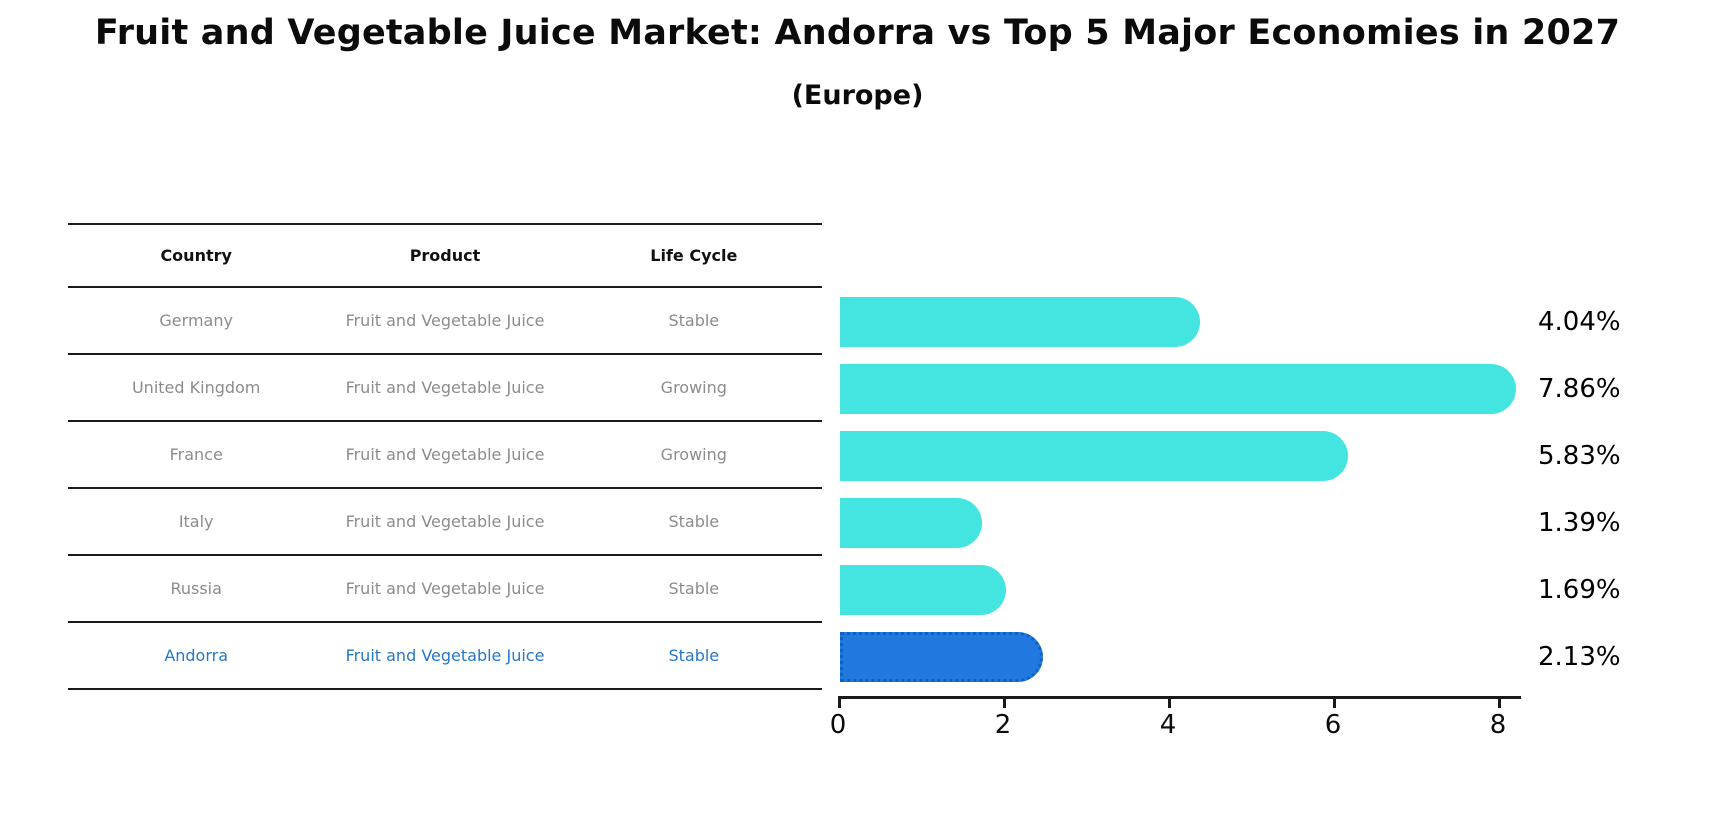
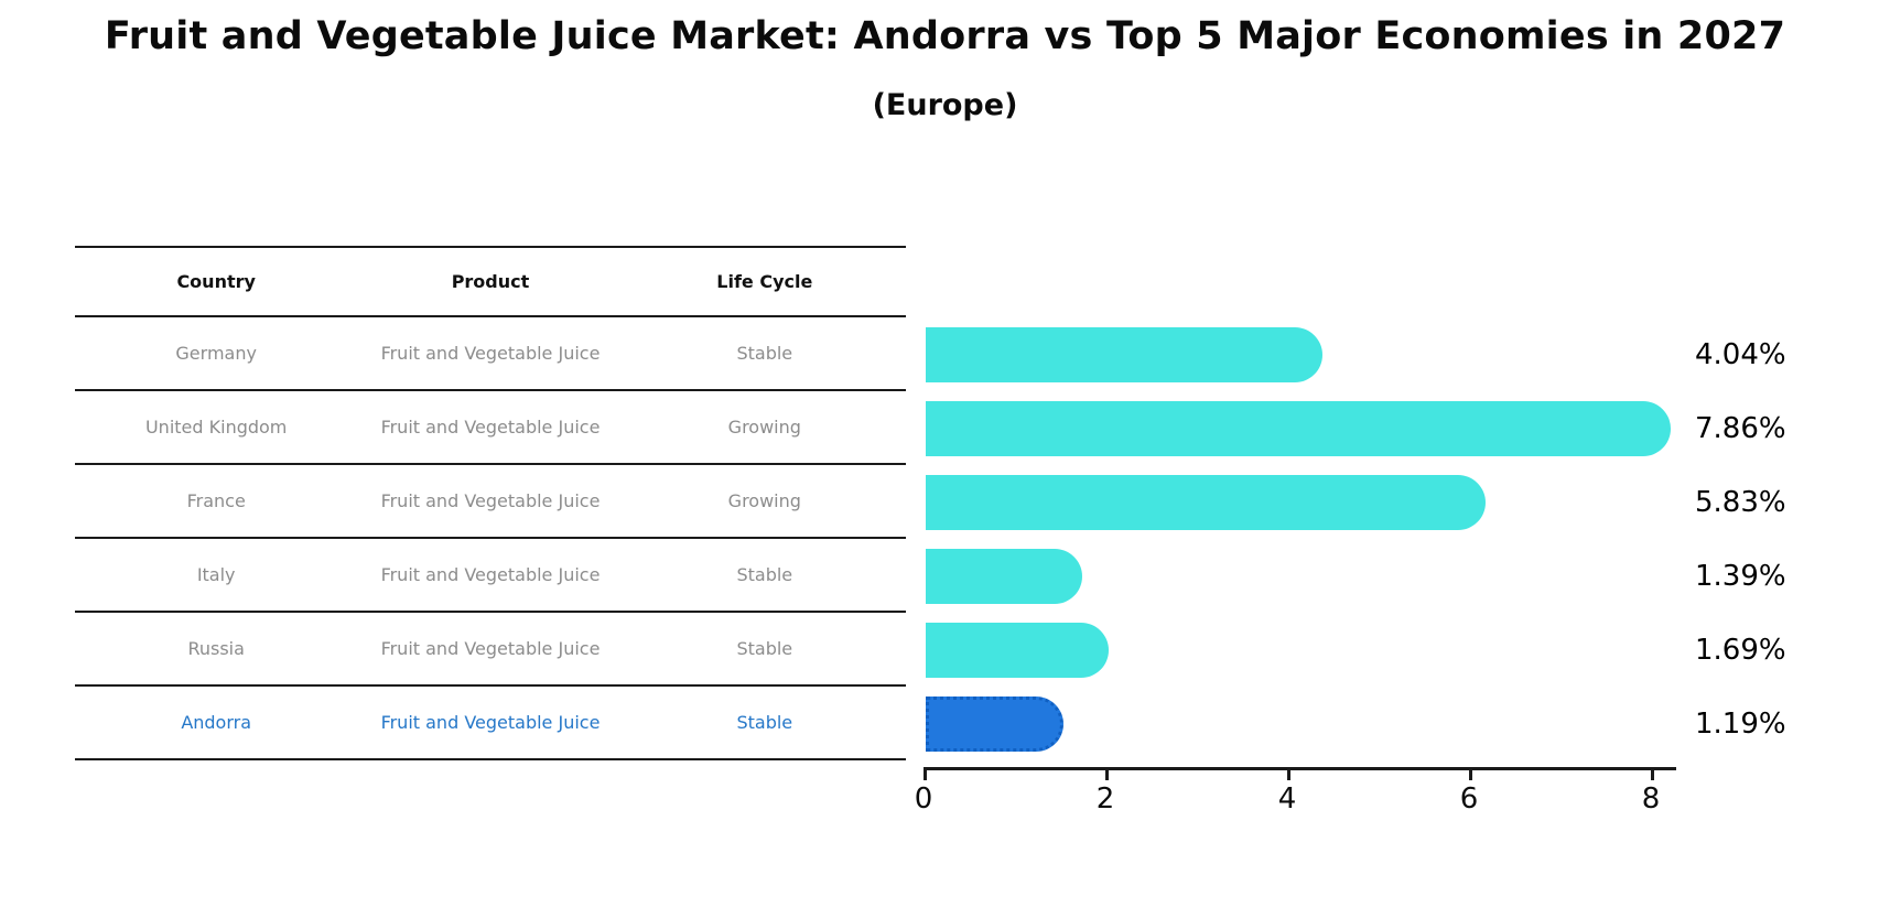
Andorra: 2.13% -> 1.19%
